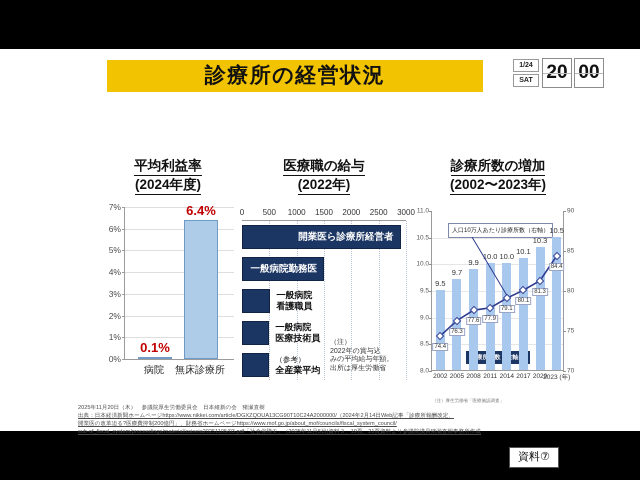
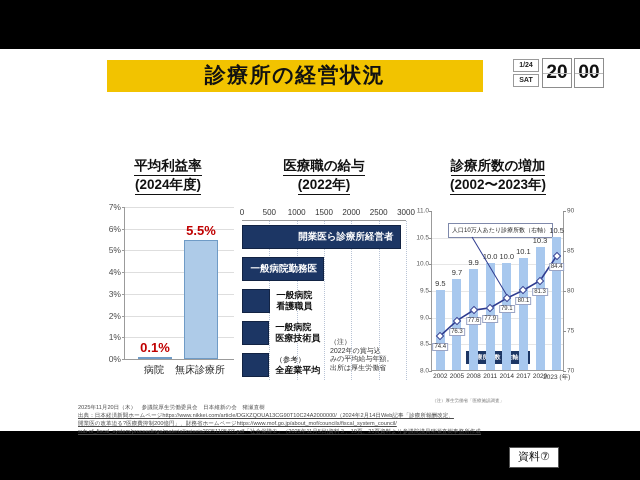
平均利益率/無床診療所: 6.4% -> 5.5%
